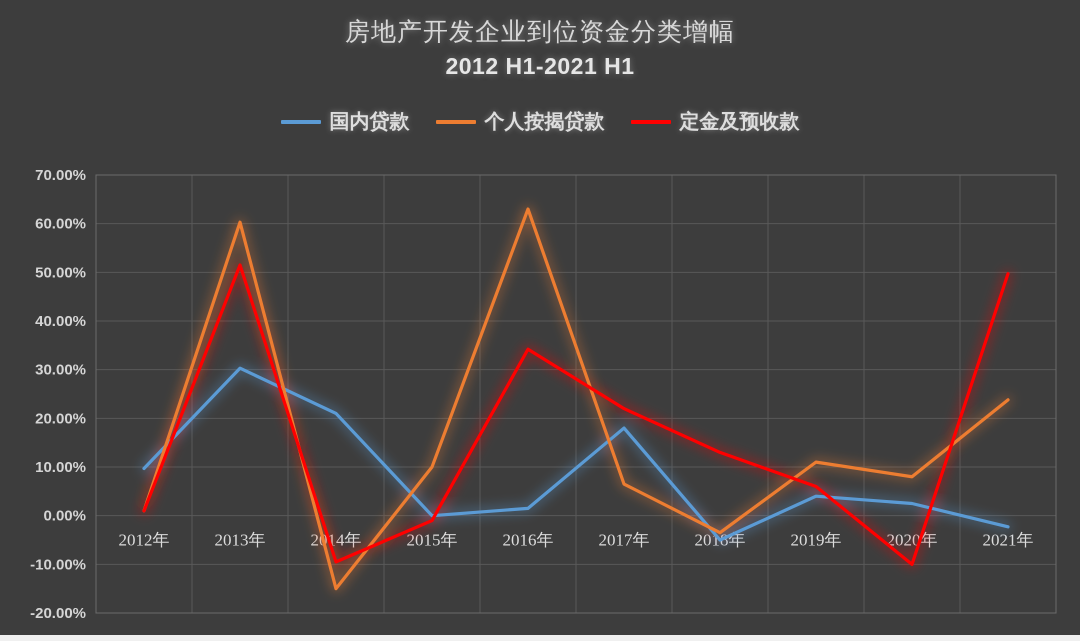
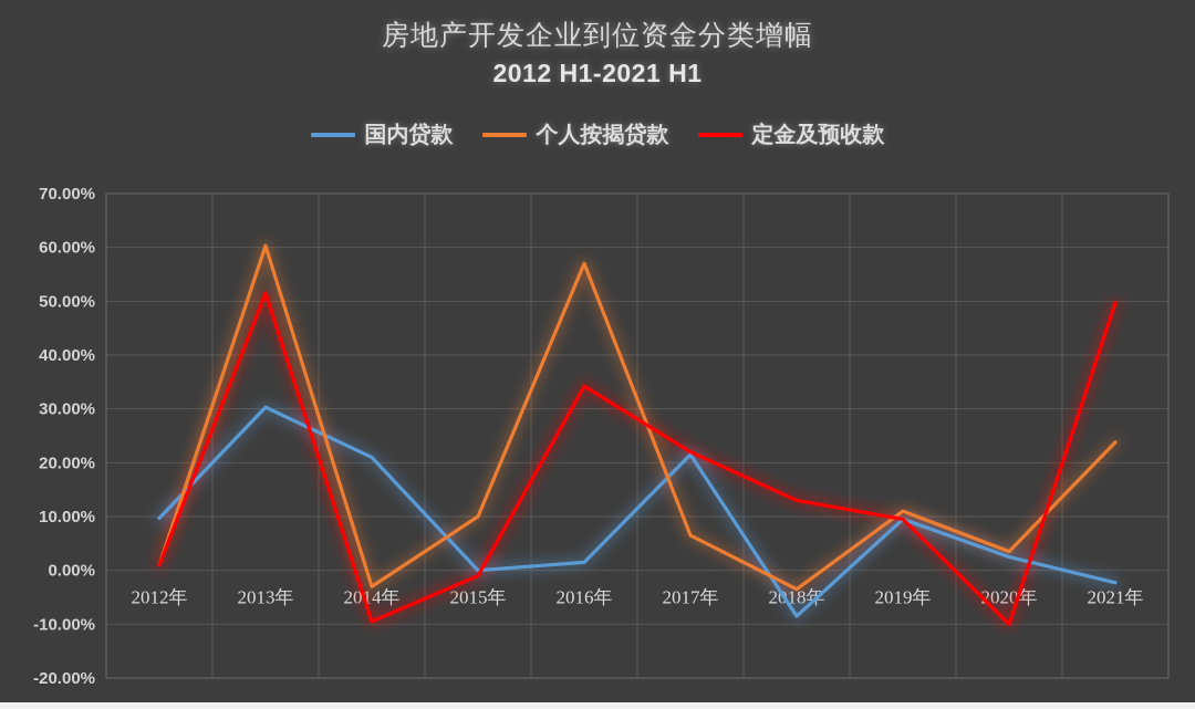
个人按揭贷款/2014年: -15% -> -3%
个人按揭贷款/2016年: 63% -> 57%
国内贷款/2017年: 18% -> 22%
国内贷款/2018年: -5% -> -8%
国内贷款/2019年: 4% -> 10%
定金及预收款/2019年: 6% -> 10%
个人按揭贷款/2020年: 8% -> 4%
